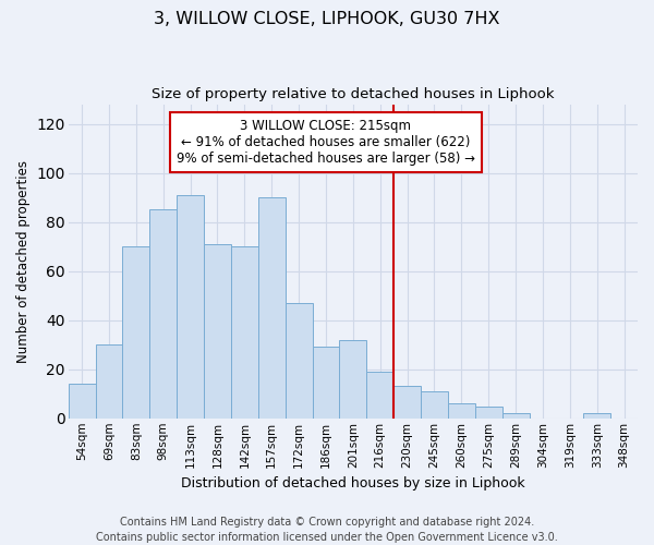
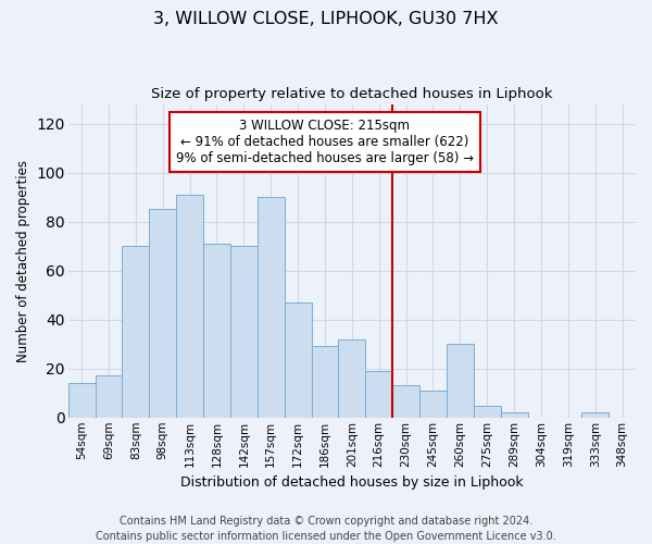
69sqm: 30 -> 17
260sqm: 6 -> 30
